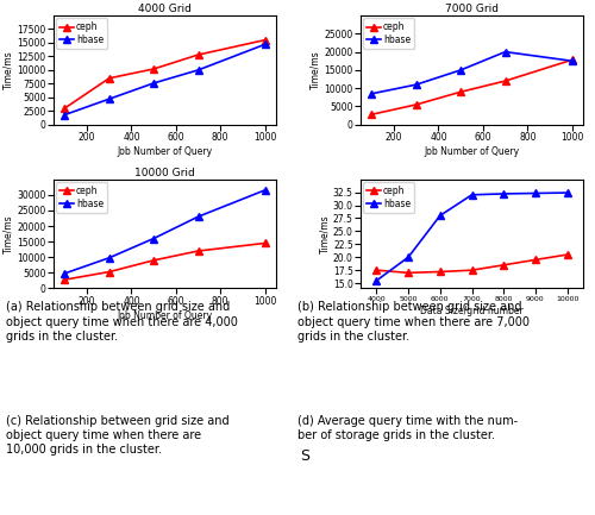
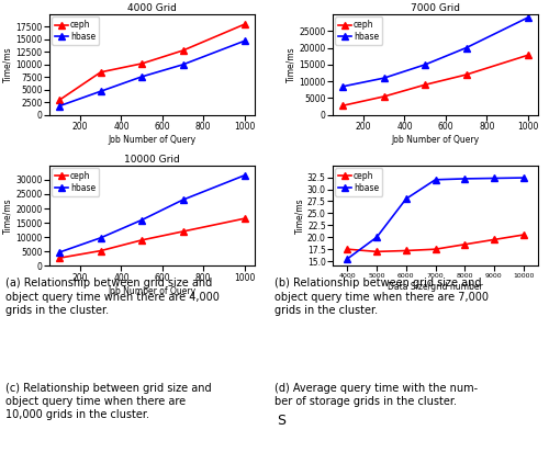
4000 Grid/ceph/1000: 15500 -> 18000
7000 Grid/hbase/1000: 17500 -> 29000
10000 Grid/ceph/1000: 14500 -> 16500
